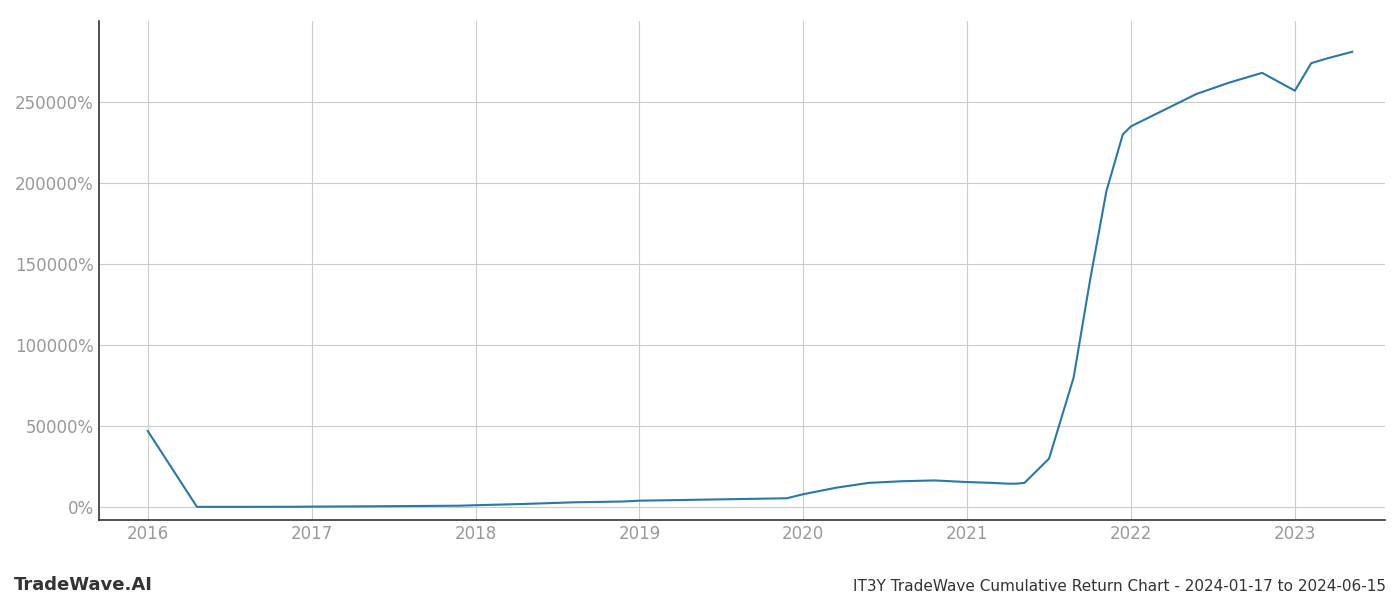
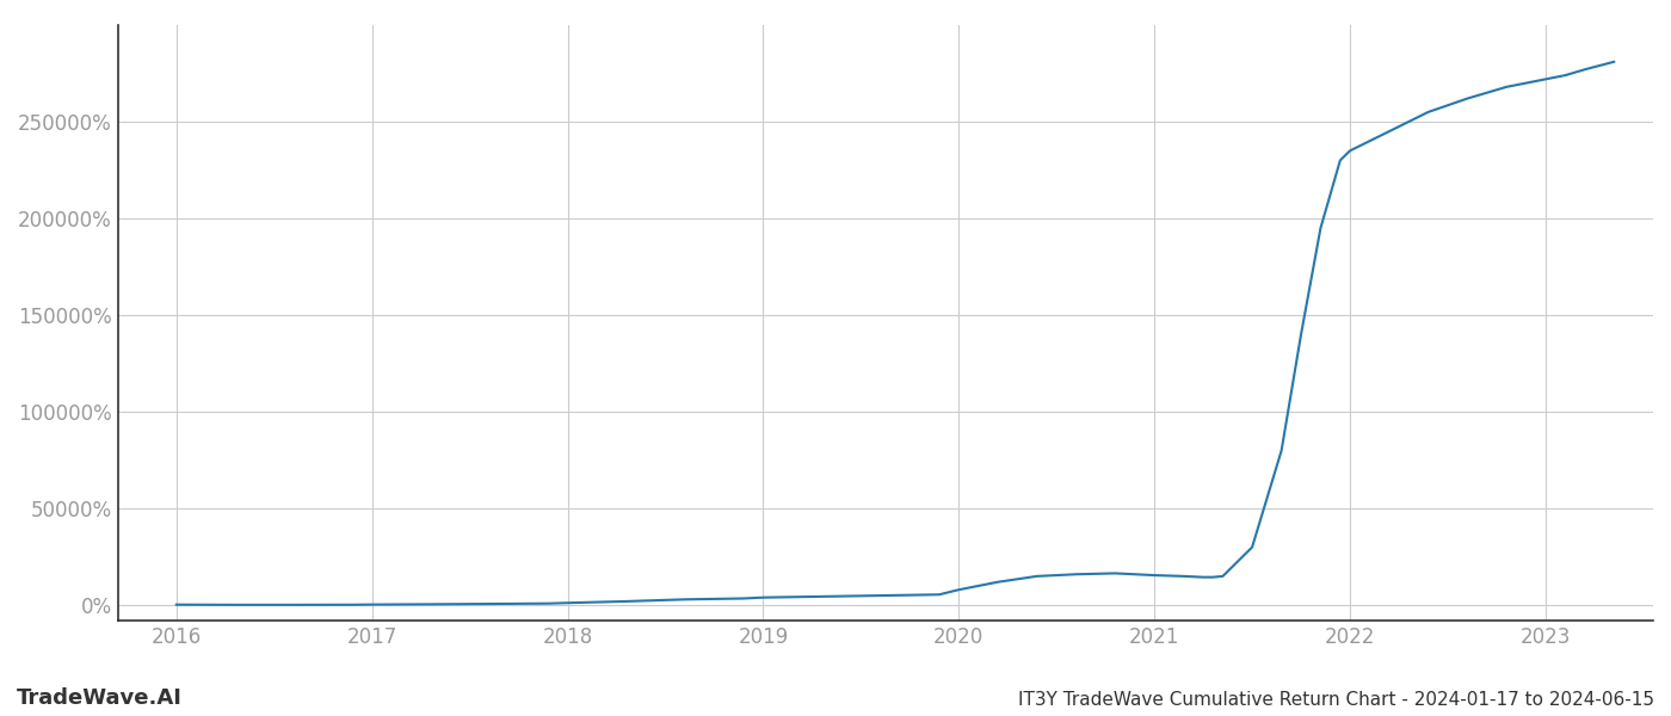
2016: 47000% -> 0%
2023: 257000% -> 272000%
